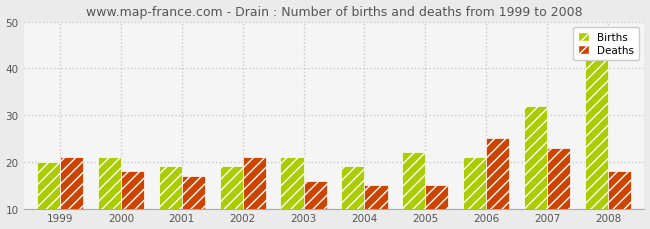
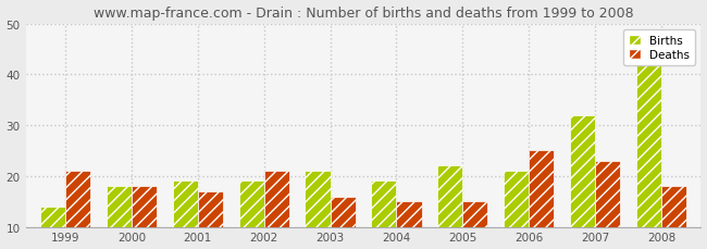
Births/1999: 20 -> 14
Births/2000: 21 -> 18
